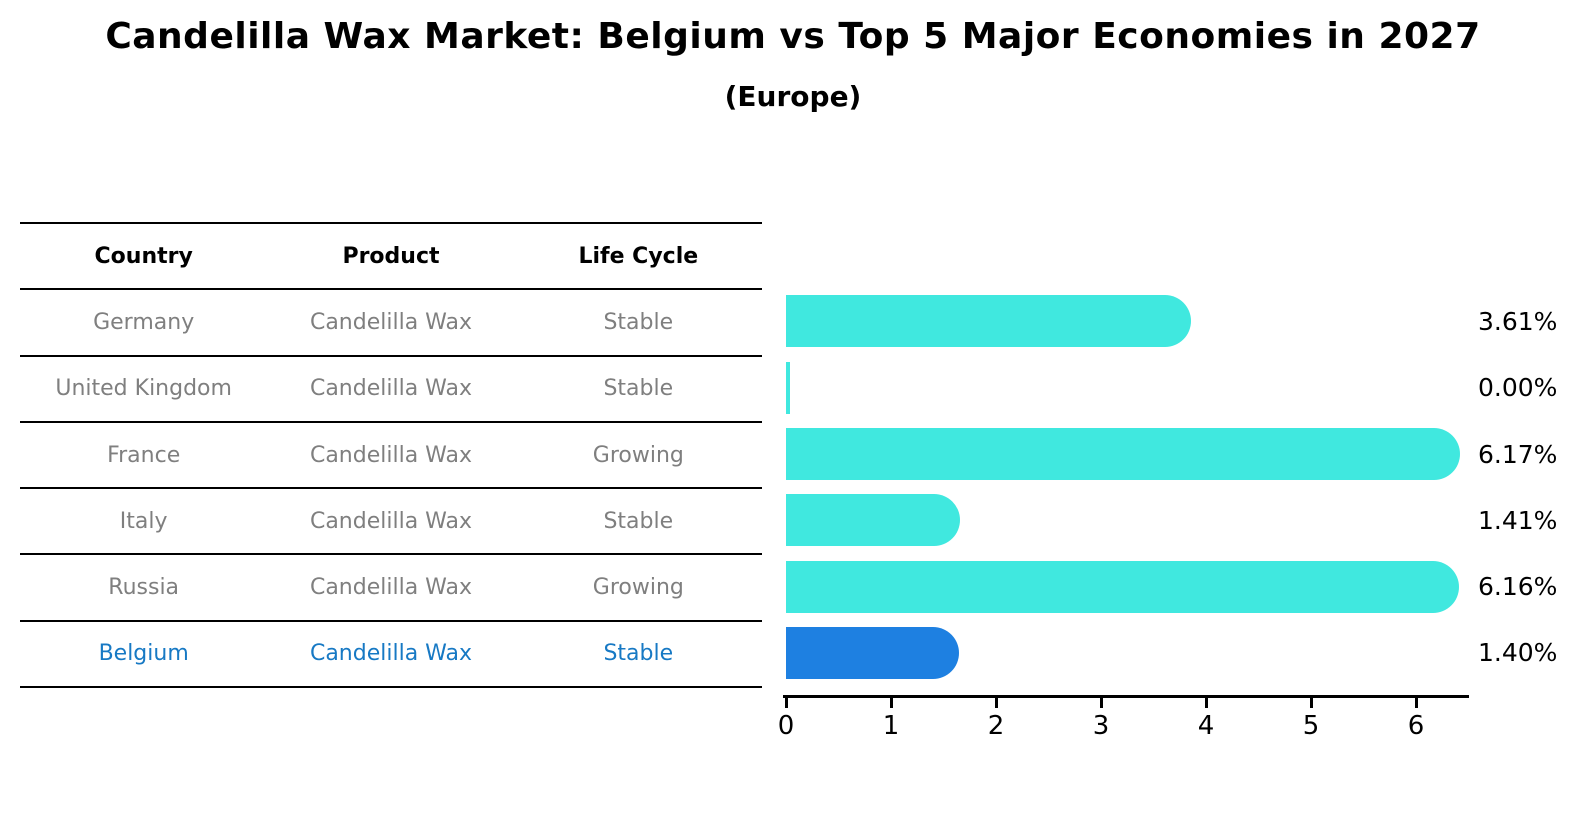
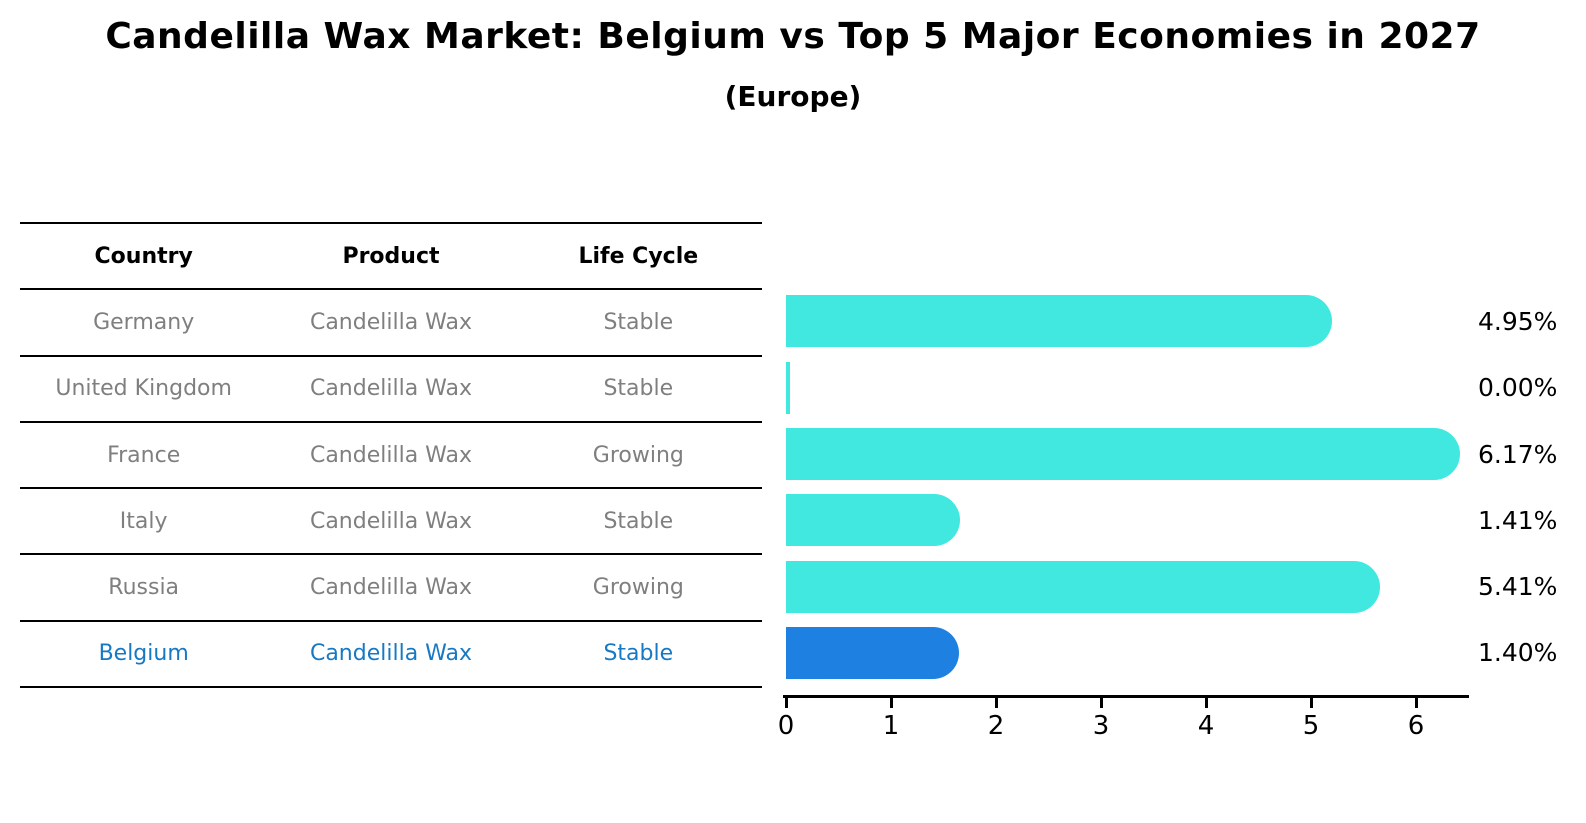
Germany: 3.61% -> 4.95%
Russia: 6.16% -> 5.41%
